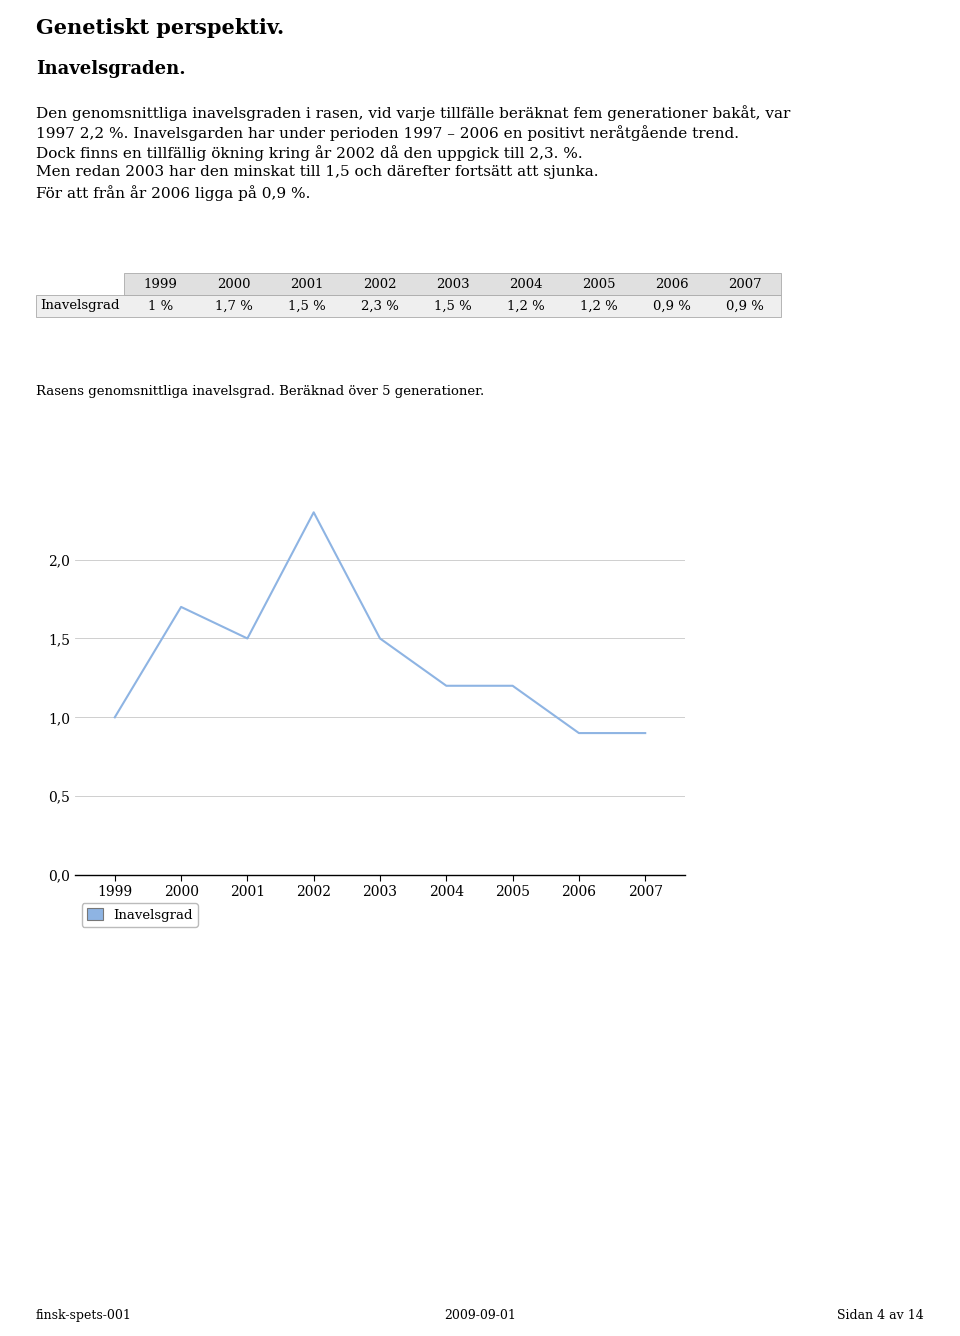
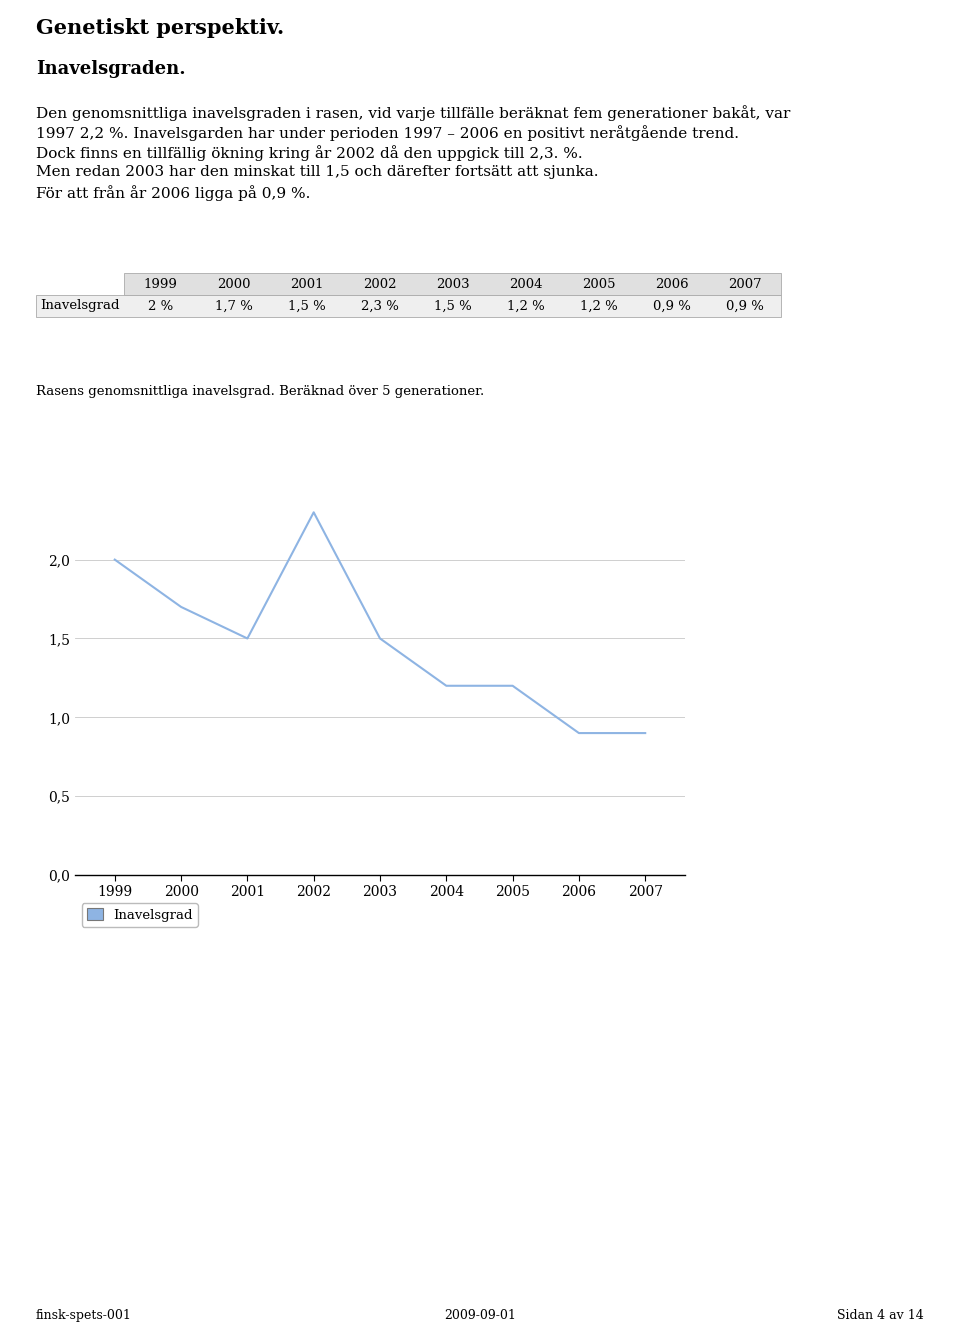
1999: 1 -> 2
